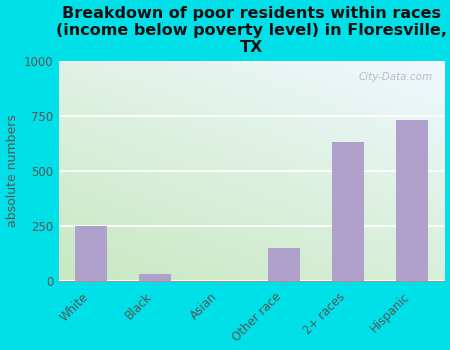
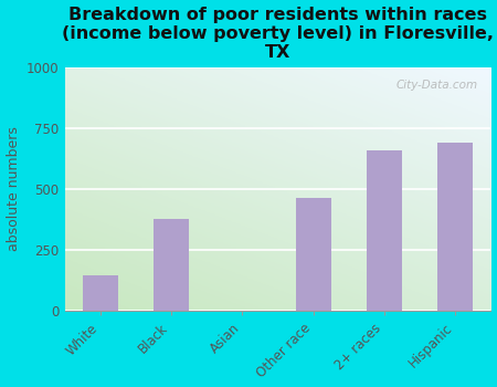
White: 250 -> 145
Black: 35 -> 380
Other race: 150 -> 465
2+ races: 630 -> 660
Hispanic: 730 -> 690
